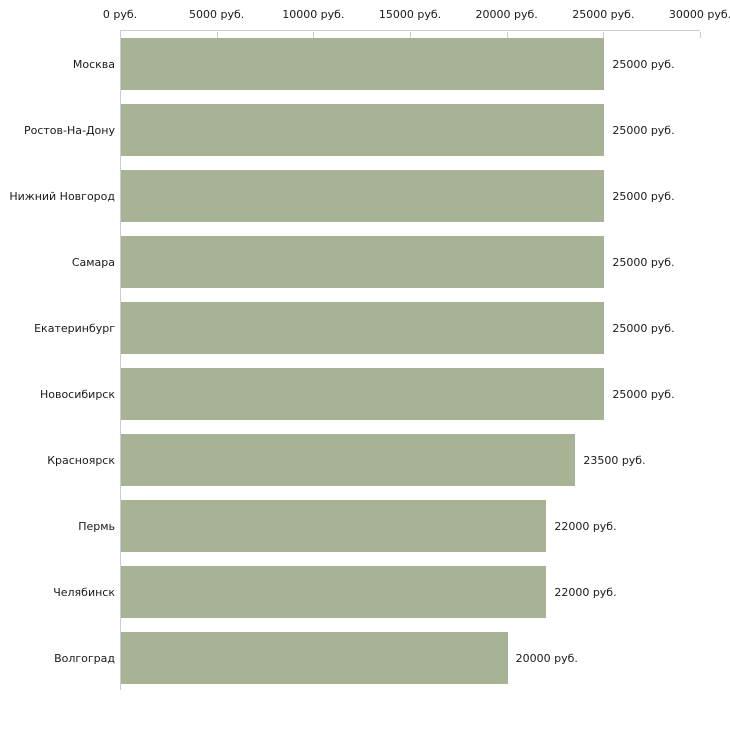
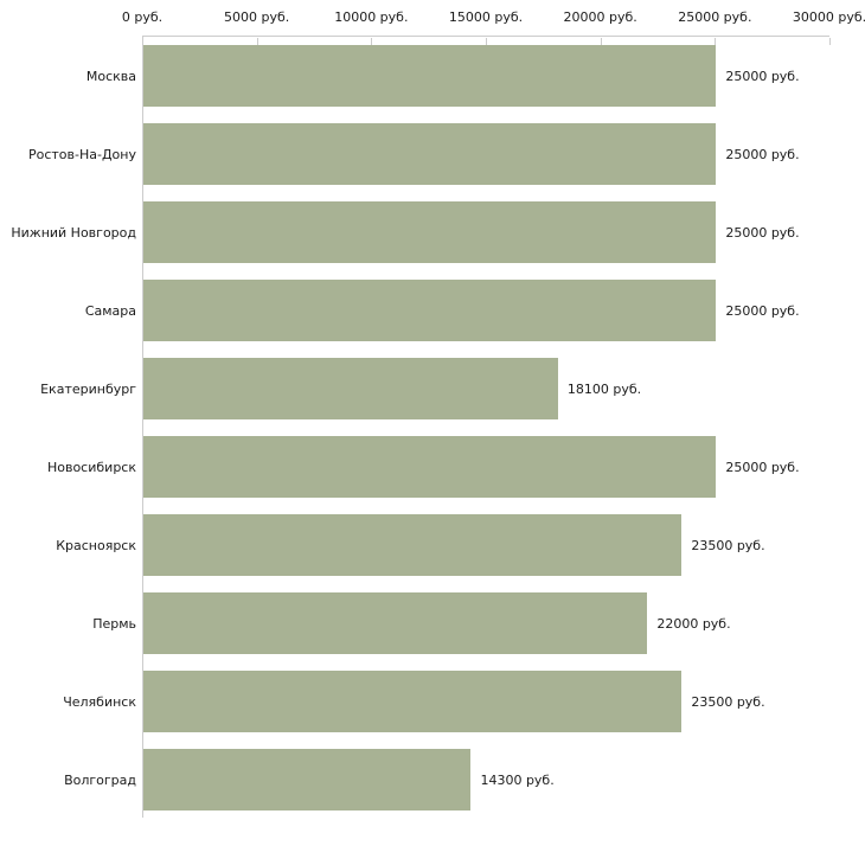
Екатеринбург: 25000 -> 18100
Челябинск: 22000 -> 23500
Волгоград: 20000 -> 14300
